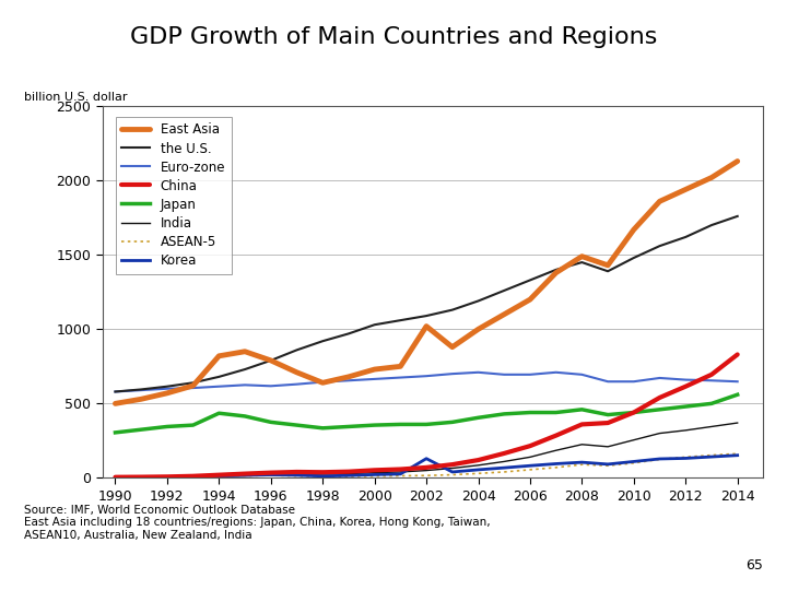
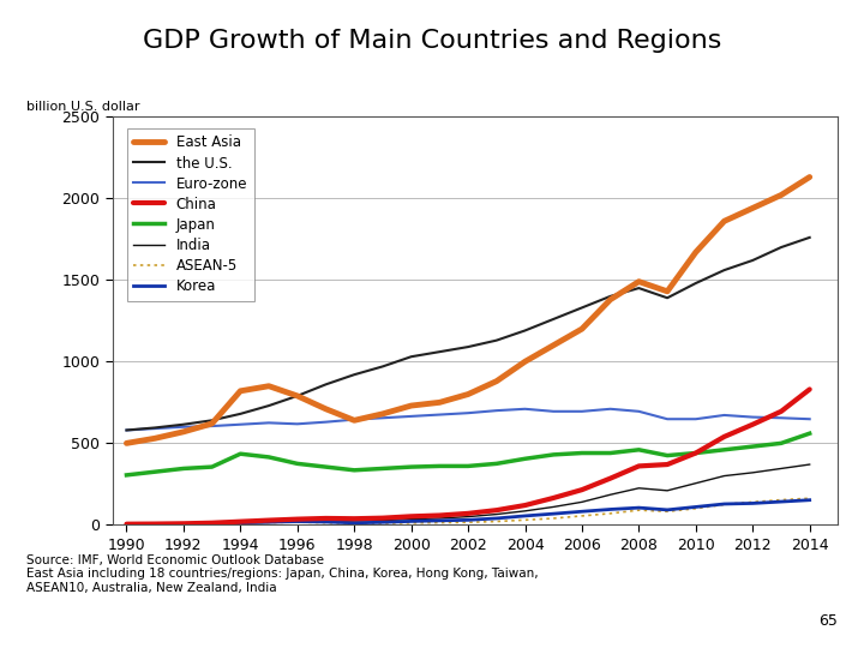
East Asia/2002: 1020 -> 800
Korea/2002: 130 -> 30
